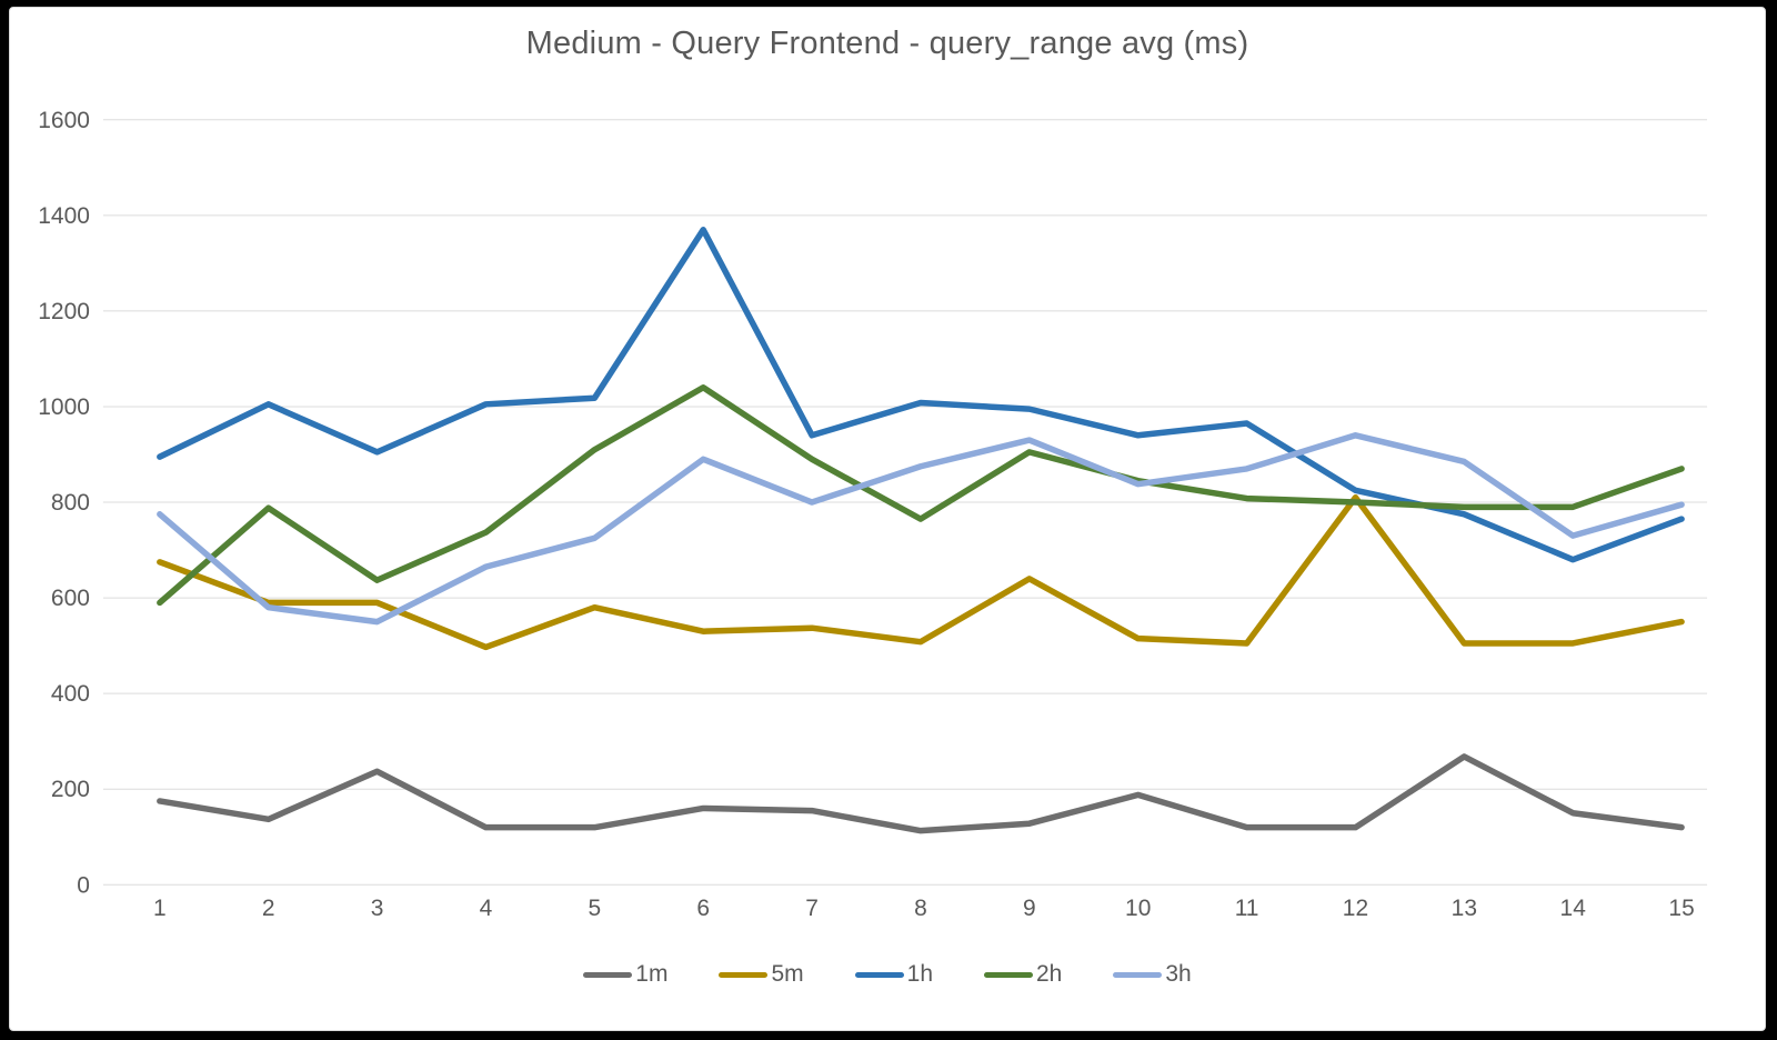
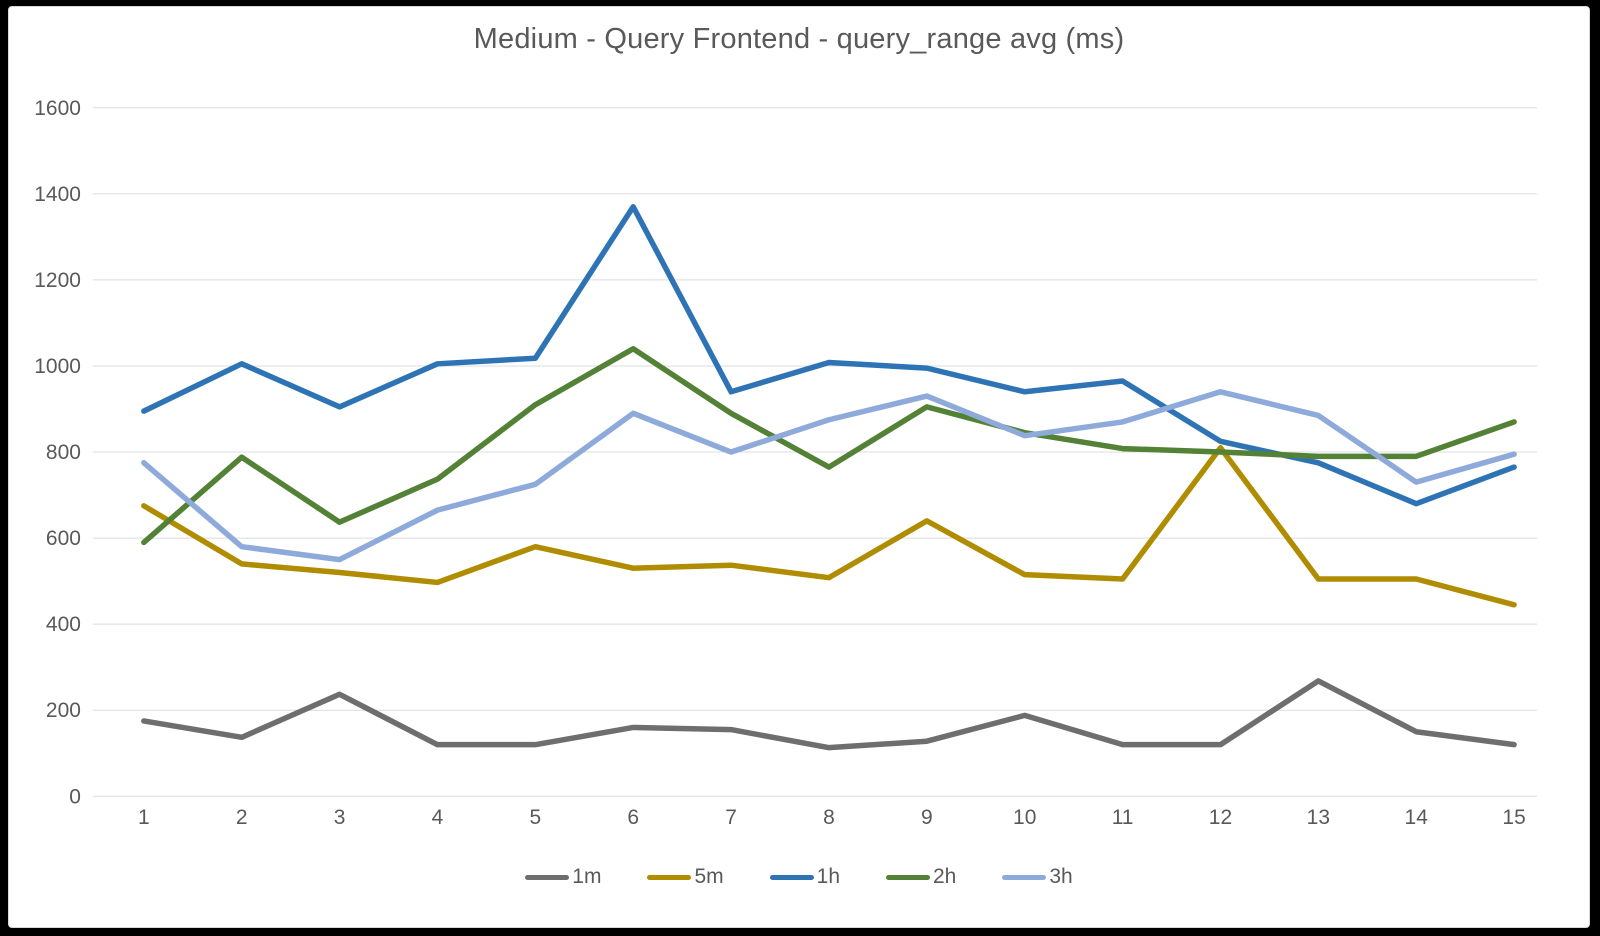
5m/2: 590 -> 540
5m/3: 590 -> 520
5m/15: 550 -> 440
